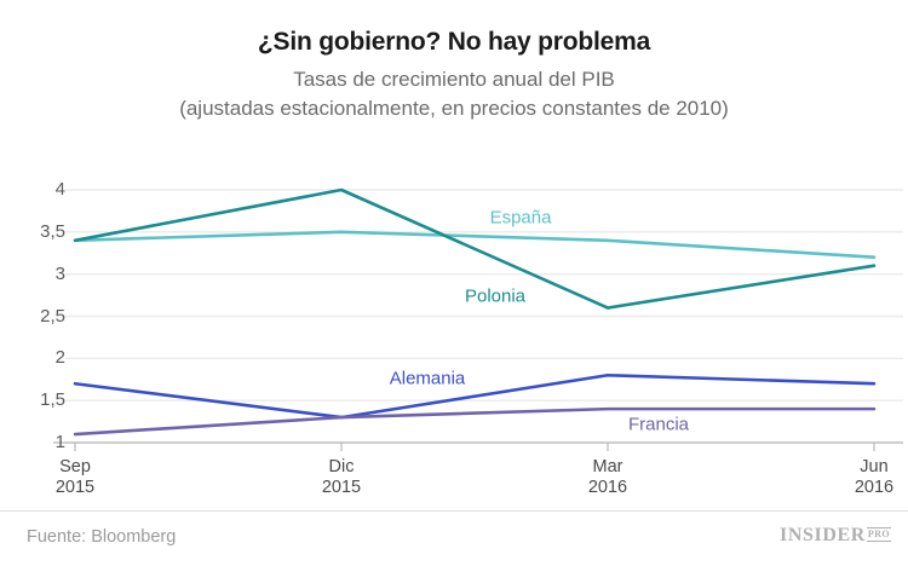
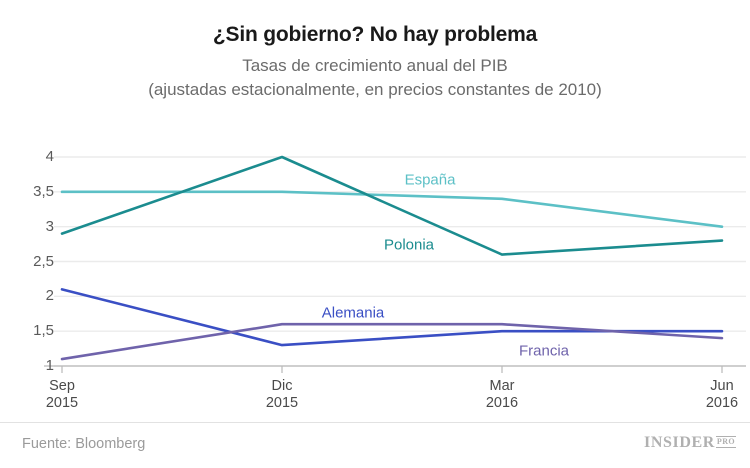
España/Sep 2015: 3.4 -> 3.5
Polonia/Sep 2015: 3.4 -> 2.9
Alemania/Sep 2015: 1.7 -> 2.1
Francia/Dic 2015: 1.3 -> 1.6
Alemania/Mar 2016: 1.8 -> 1.5
Francia/Mar 2016: 1.4 -> 1.6
España/Jun 2016: 3.2 -> 3.0
Polonia/Jun 2016: 3.1 -> 2.8
Alemania/Jun 2016: 1.7 -> 1.5
